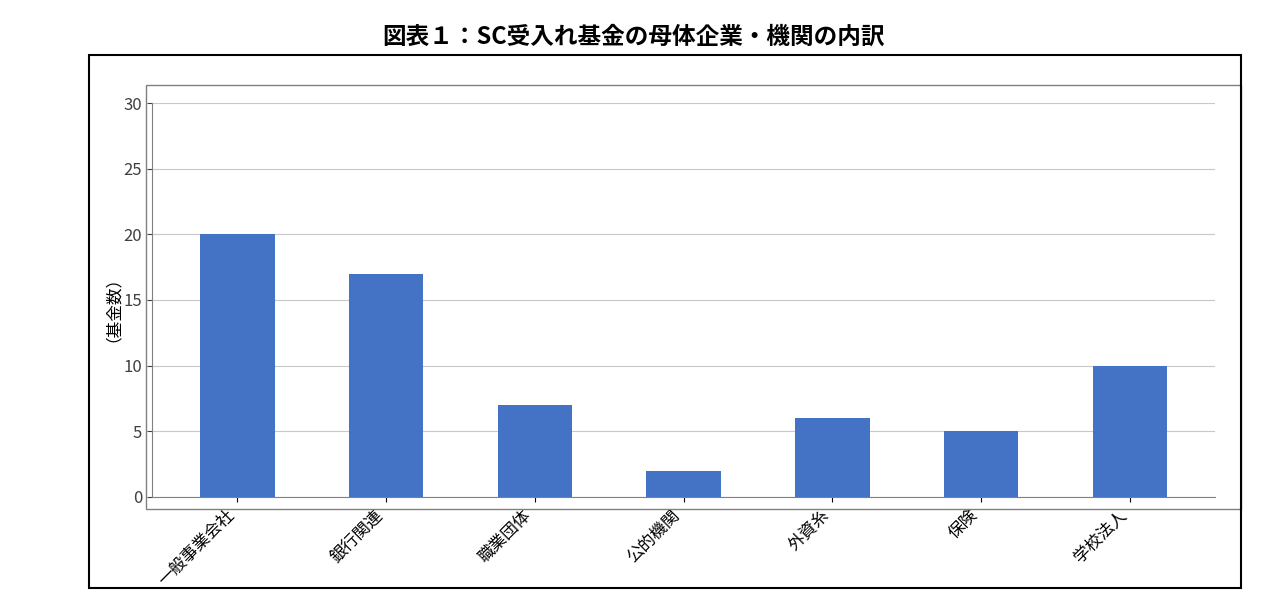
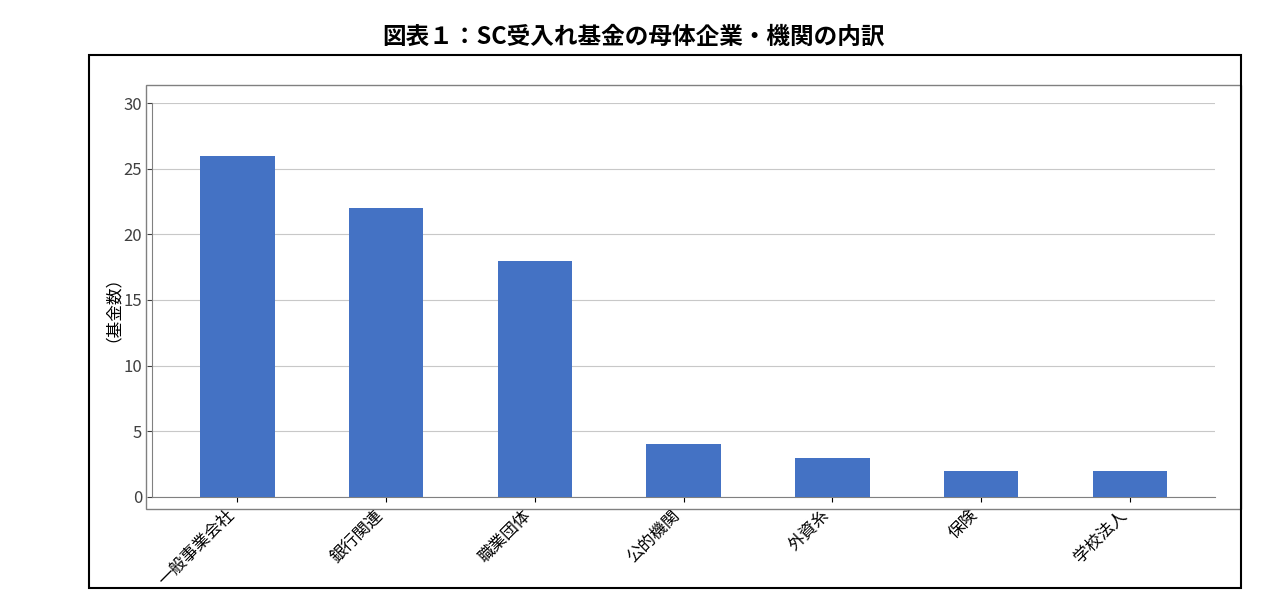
一般事業会社: 20 -> 26
銀行関連: 17 -> 22
職業団体: 7 -> 18
公的機関: 2 -> 4
外資糸: 6 -> 3
保険: 5 -> 2
学校法人: 10 -> 2
